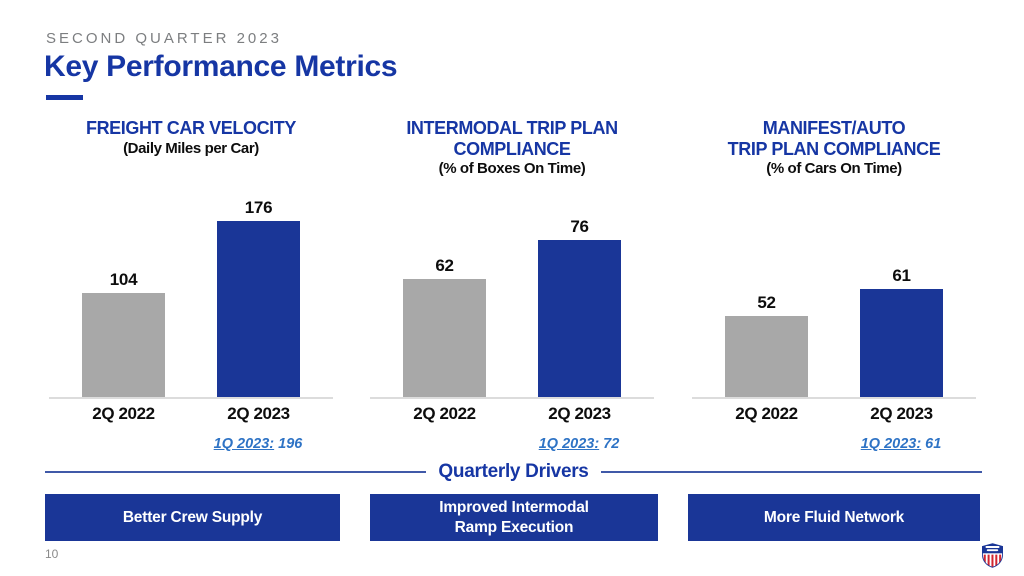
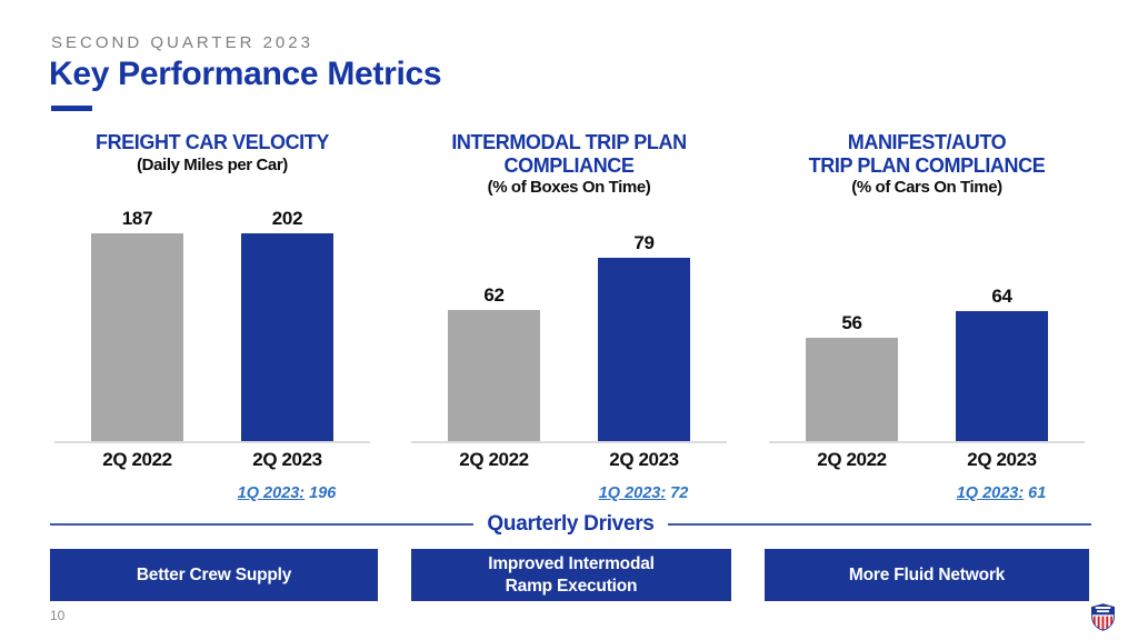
FREIGHT CAR VELOCITY/2Q 2022: 104 -> 187
FREIGHT CAR VELOCITY/2Q 2023: 176 -> 202
INTERMODAL TRIP PLAN COMPLIANCE/2Q 2023: 76 -> 79
MANIFEST/AUTO TRIP PLAN COMPLIANCE/2Q 2022: 52 -> 56
MANIFEST/AUTO TRIP PLAN COMPLIANCE/2Q 2023: 61 -> 64
